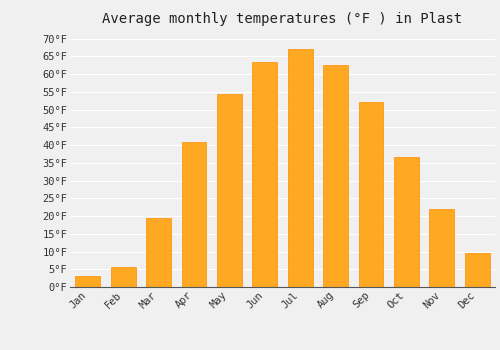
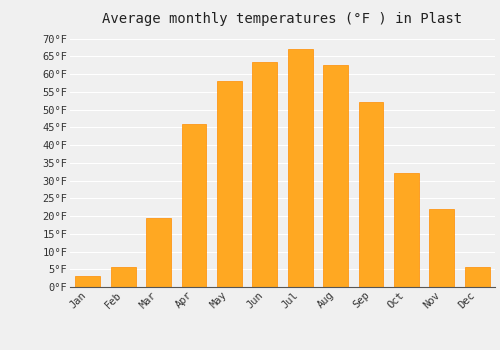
Apr: 41.0°F -> 46.0°F
May: 54.5°F -> 58.0°F
Oct: 36.5°F -> 32.0°F
Dec: 9.5°F -> 5.5°F
